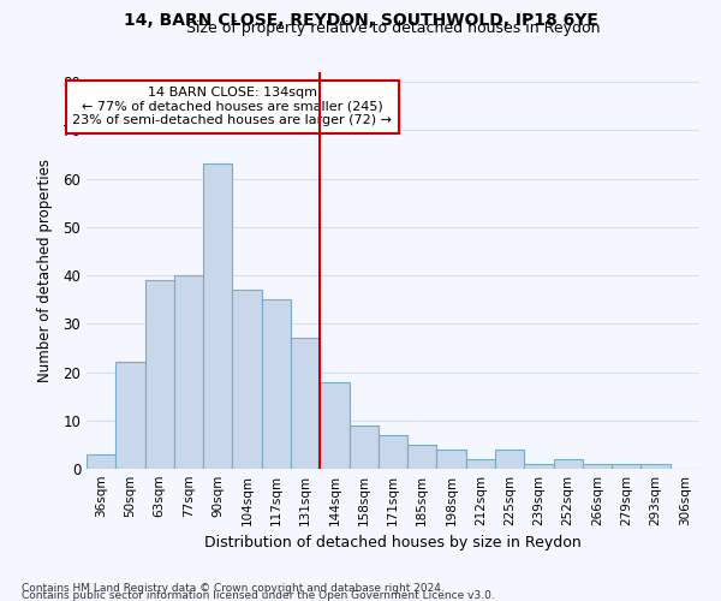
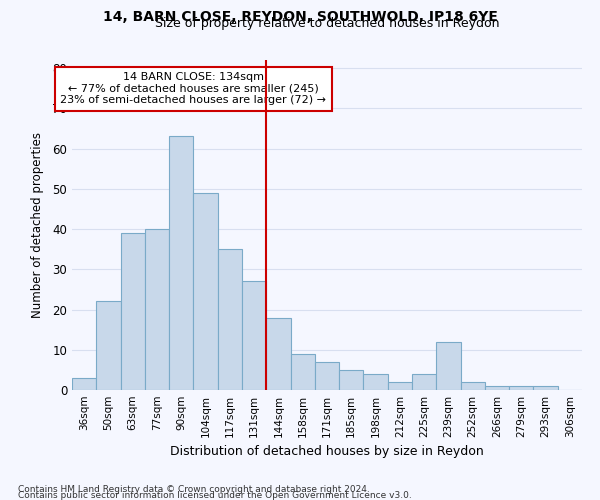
104sqm: 37 -> 49
239sqm: 1 -> 12
